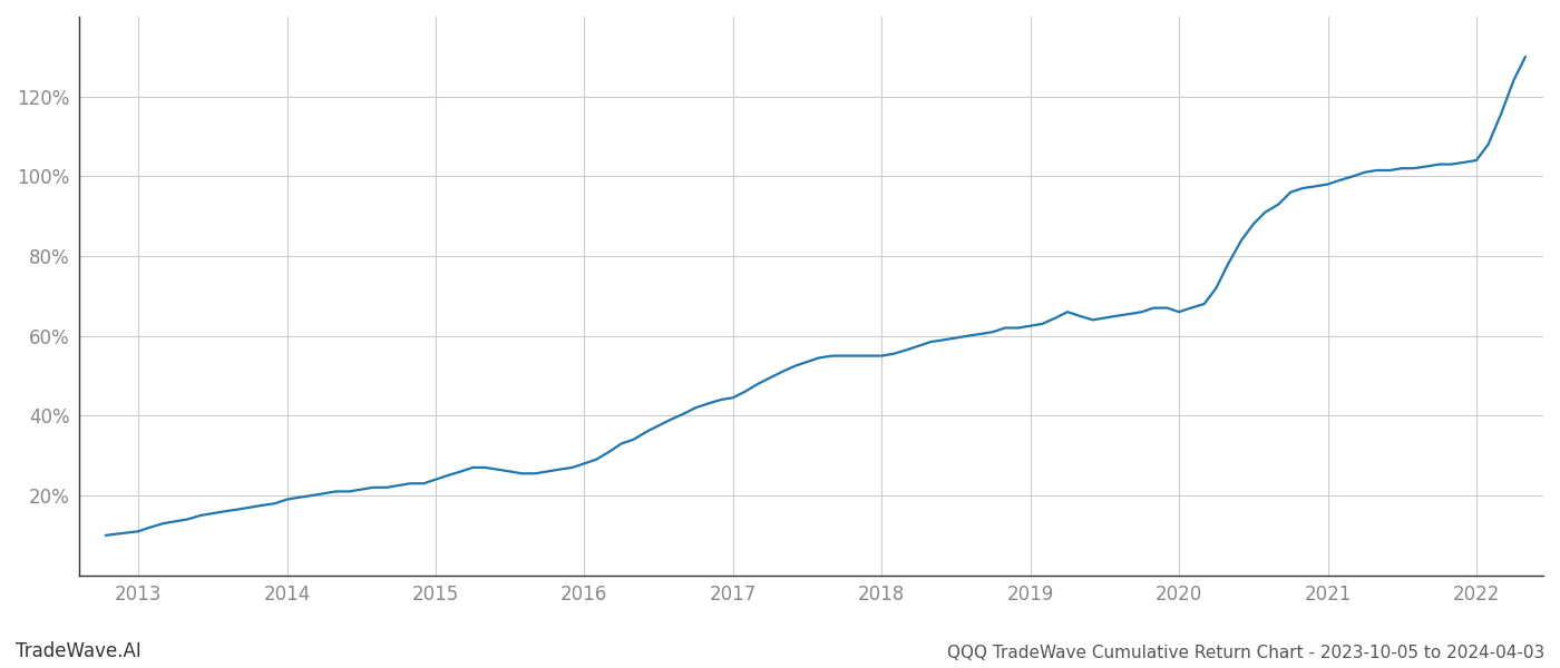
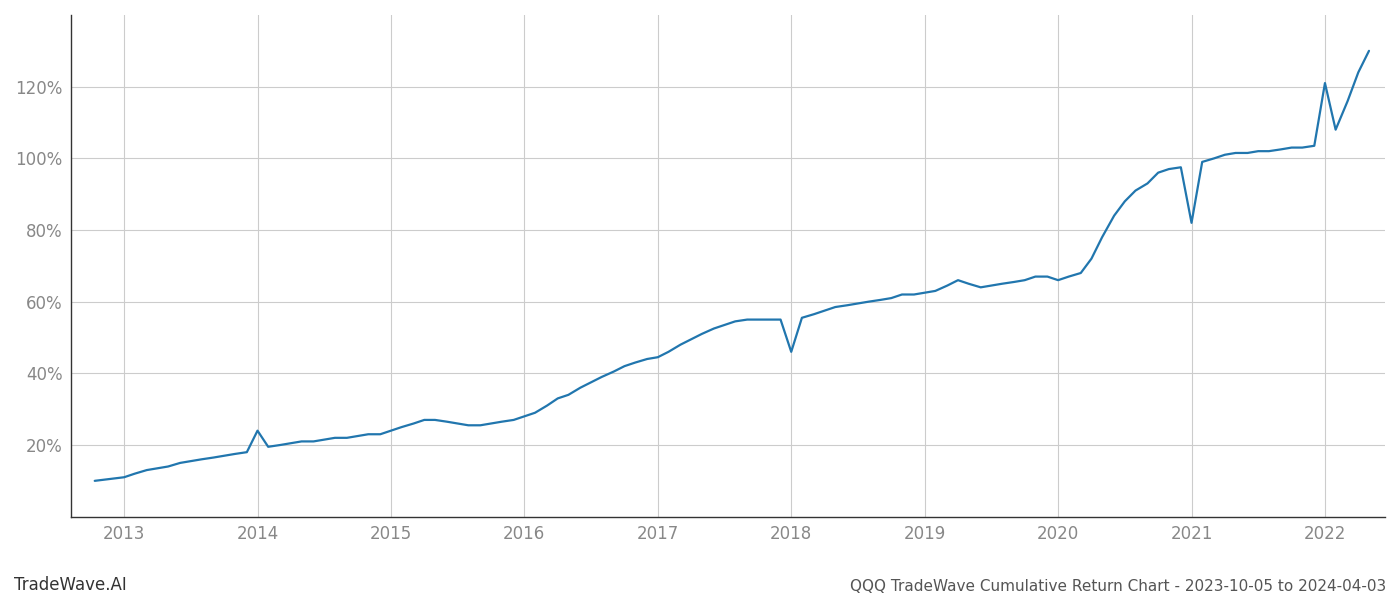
2014: 19.0% -> 24.0%
2018: 55.0% -> 46.0%
2021: 98.0% -> 82.0%
2022: 104.0% -> 121.0%
